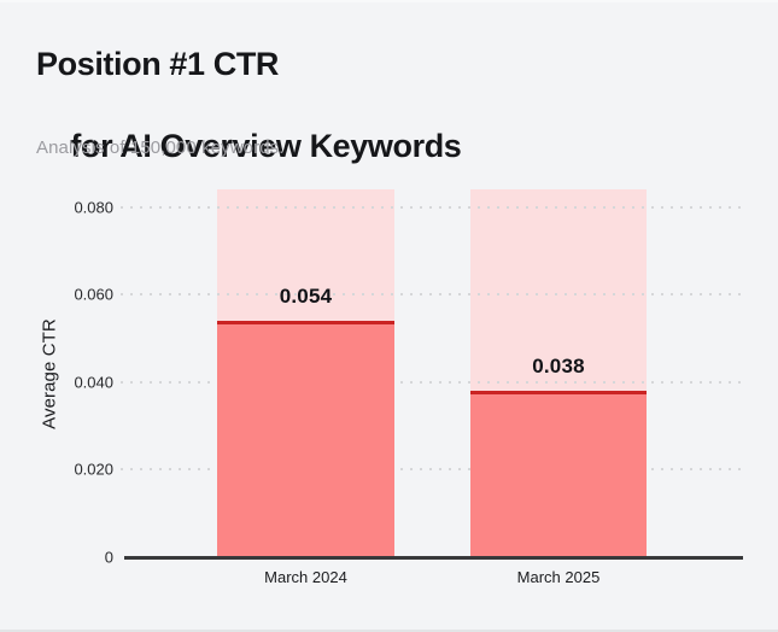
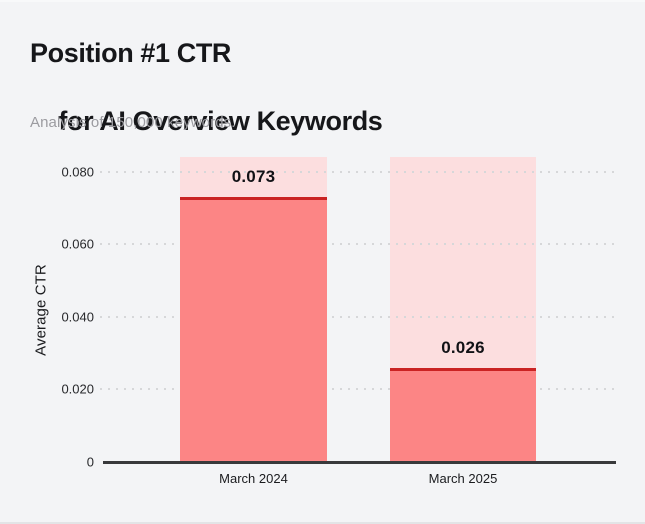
March 2024: 0.054 -> 0.073
March 2025: 0.038 -> 0.026
